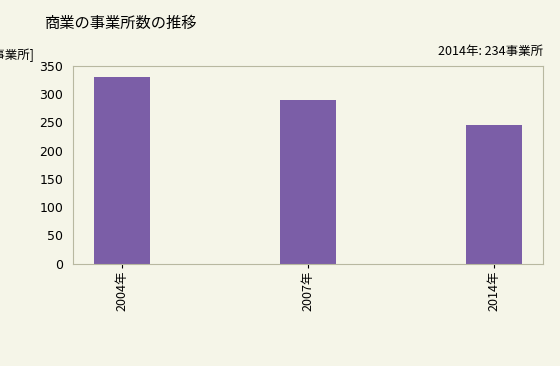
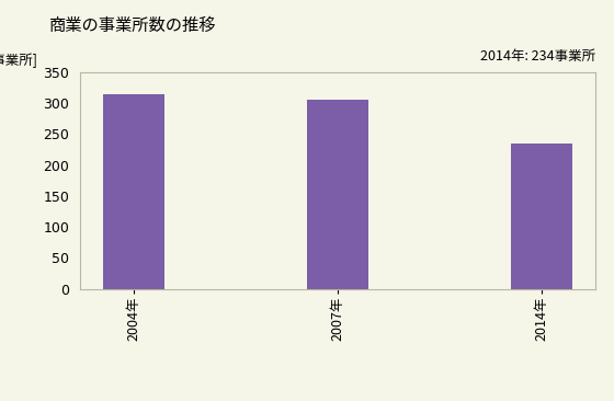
2004年: 330 -> 315
2007年: 290 -> 305
2014年: 246 -> 234
